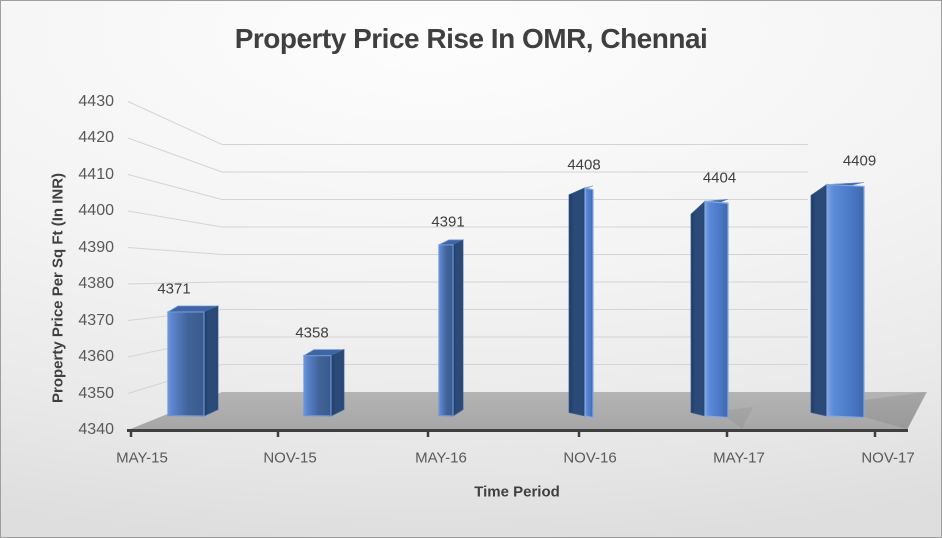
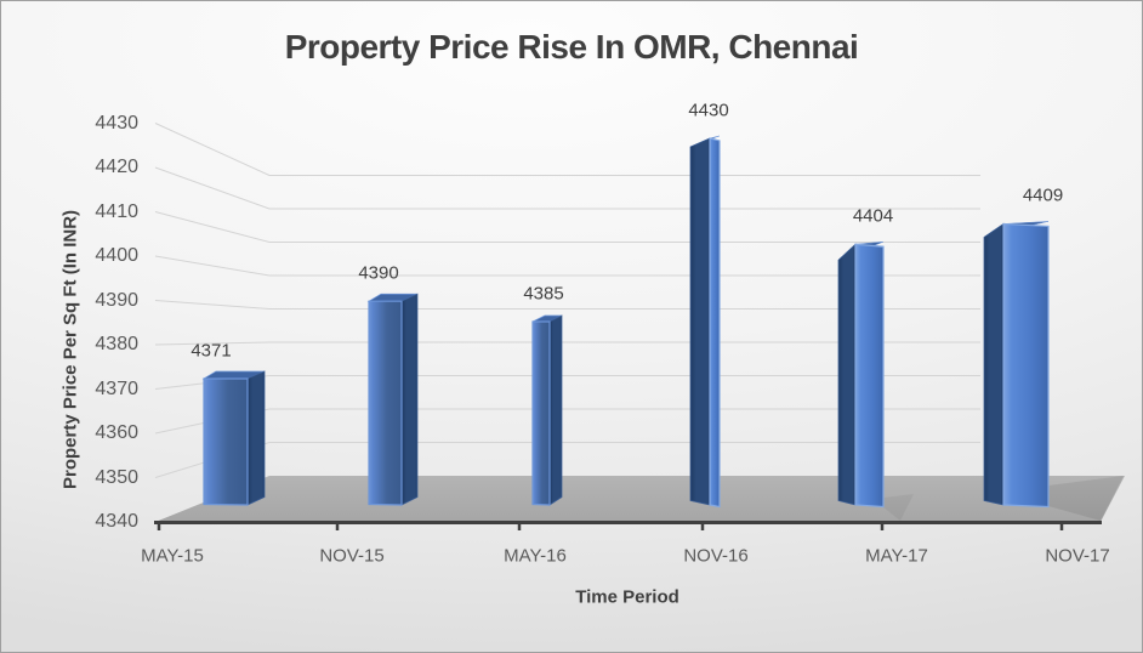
NOV-15: 4358 -> 4390
MAY-16: 4391 -> 4385
NOV-16: 4408 -> 4430
